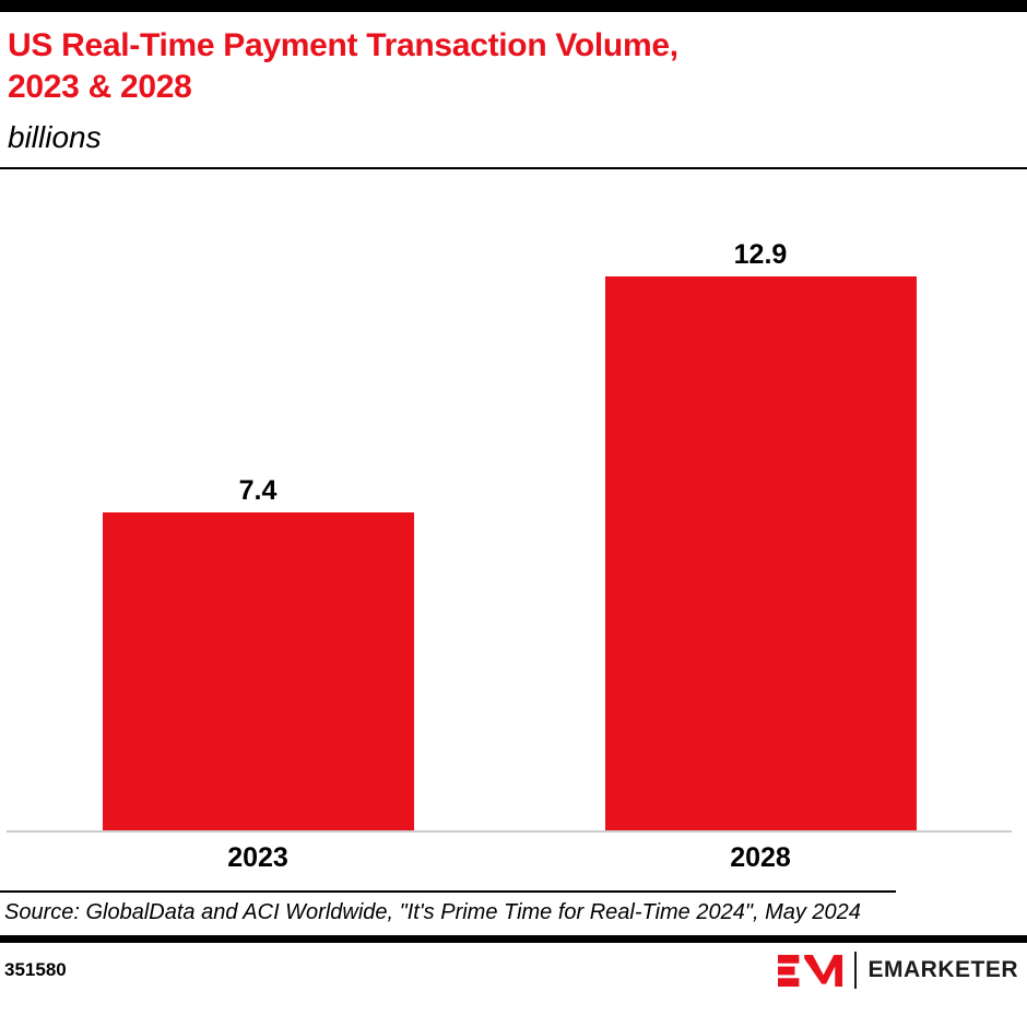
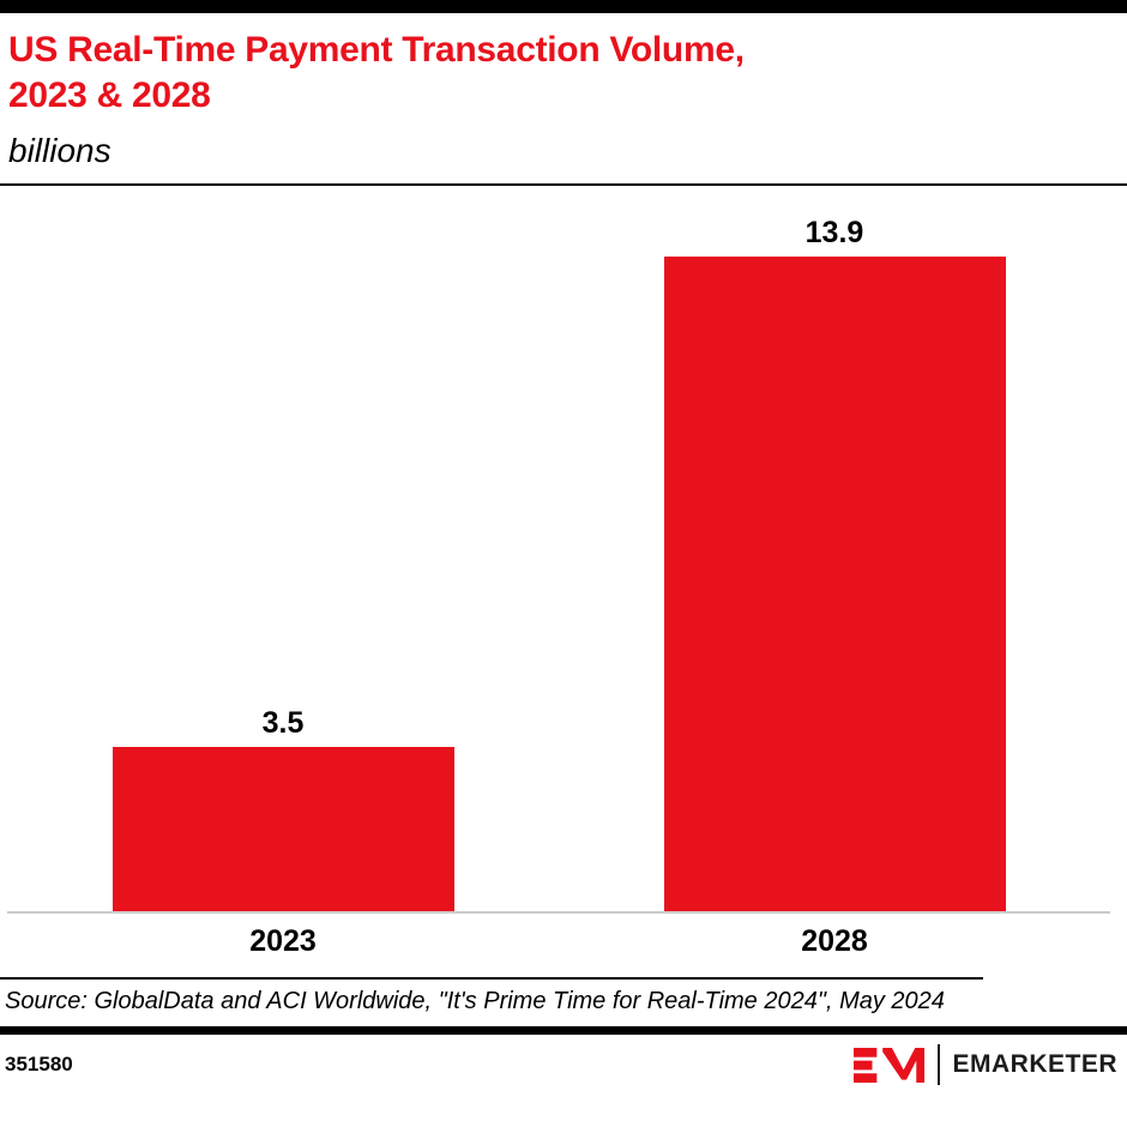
2023: 7.4 -> 3.5
2028: 12.9 -> 13.9
